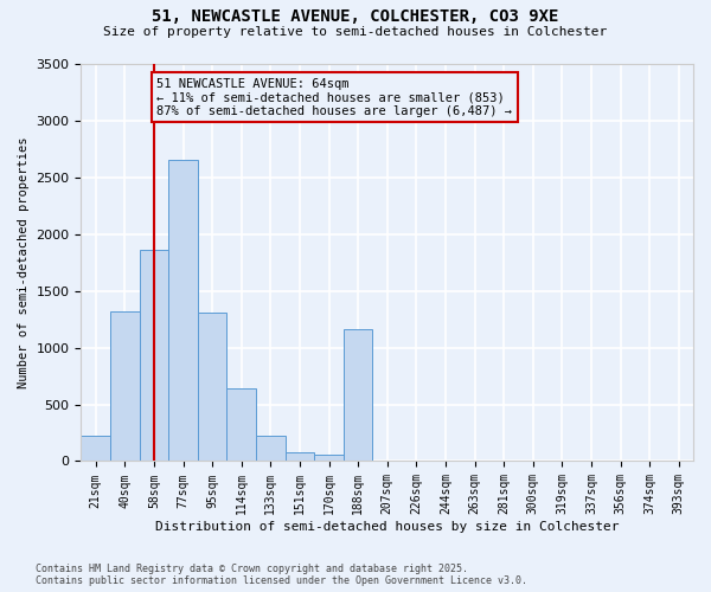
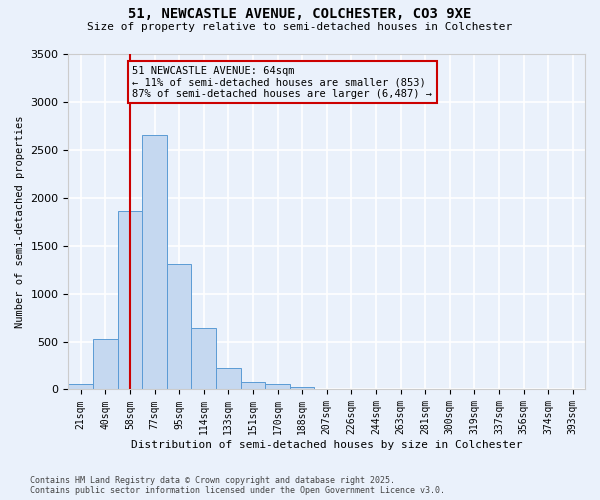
21sqm: 220 -> 60
40sqm: 1320 -> 530
188sqm: 1160 -> 30
